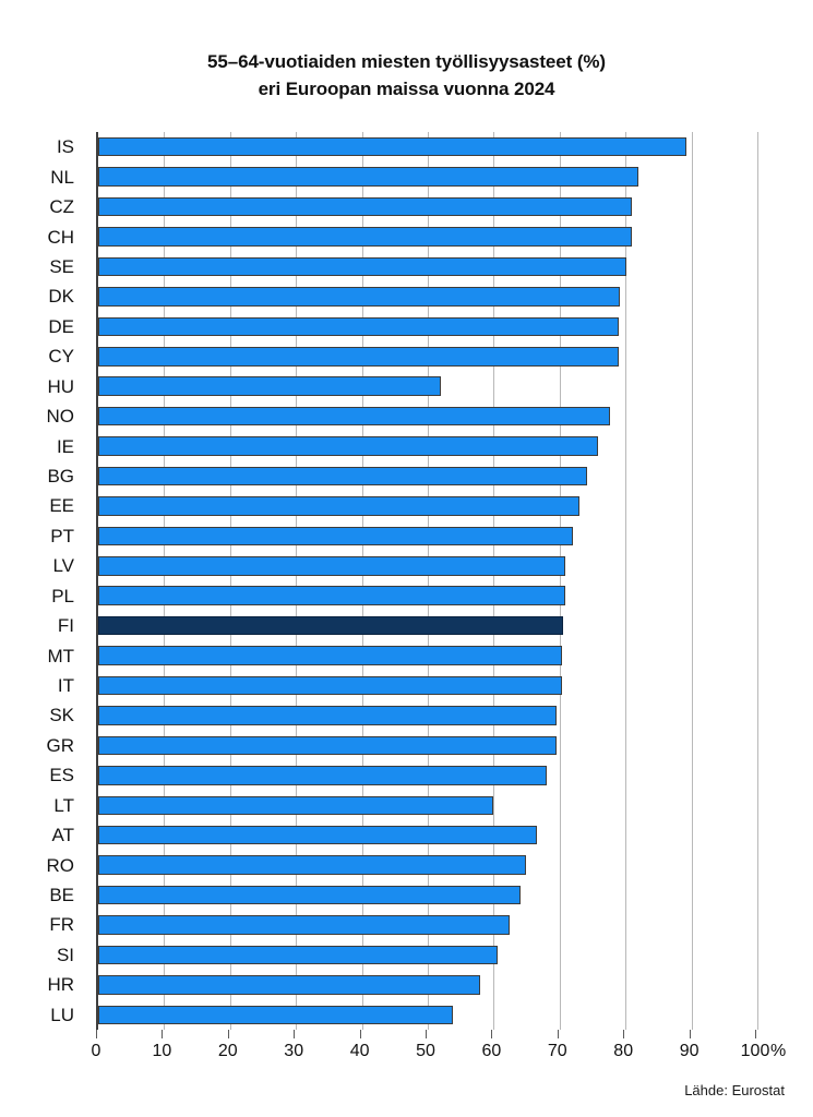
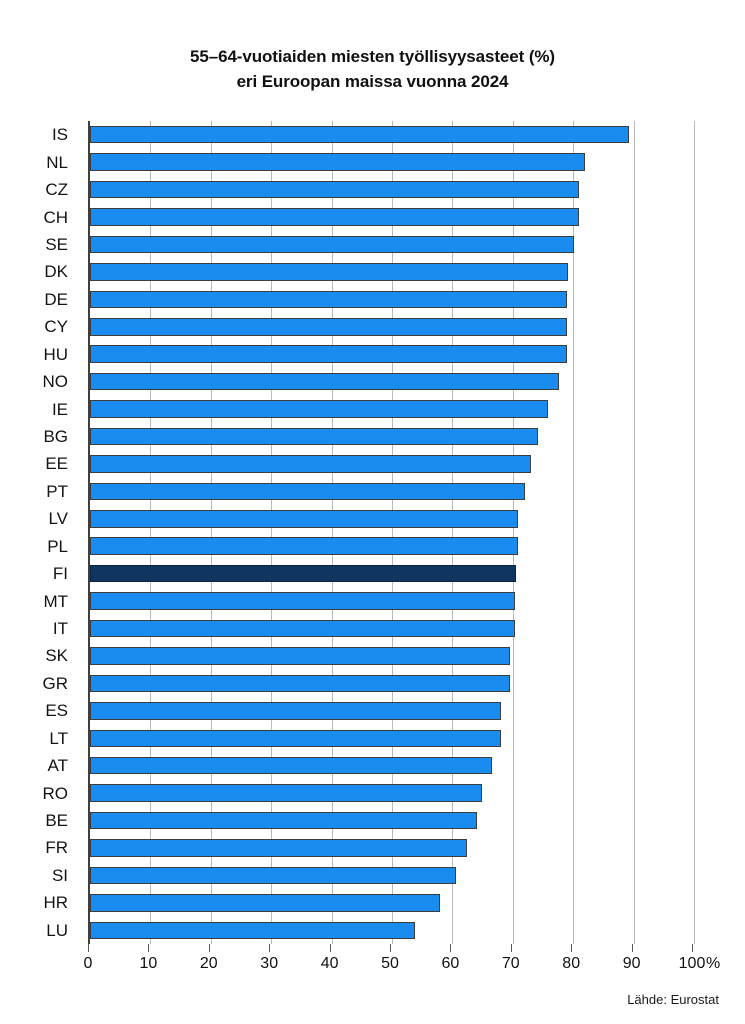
HU: 52 -> 79
LT: 60 -> 68
